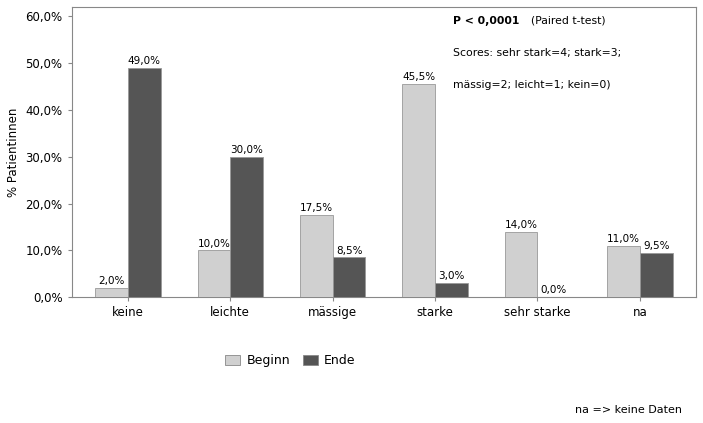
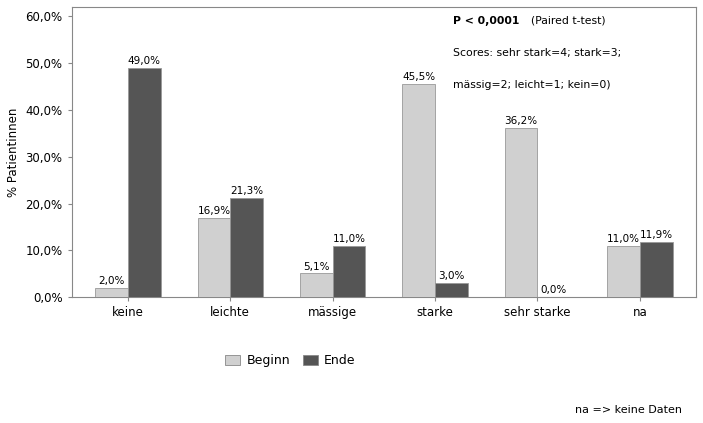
Beginn/leichte: 10,0% -> 16,9%
Ende/leichte: 30,0% -> 21,3%
Beginn/mässige: 17,5% -> 5,1%
Ende/mässige: 8,5% -> 11,0%
Beginn/sehr starke: 14,0% -> 36,2%
Ende/na: 9,5% -> 11,9%
